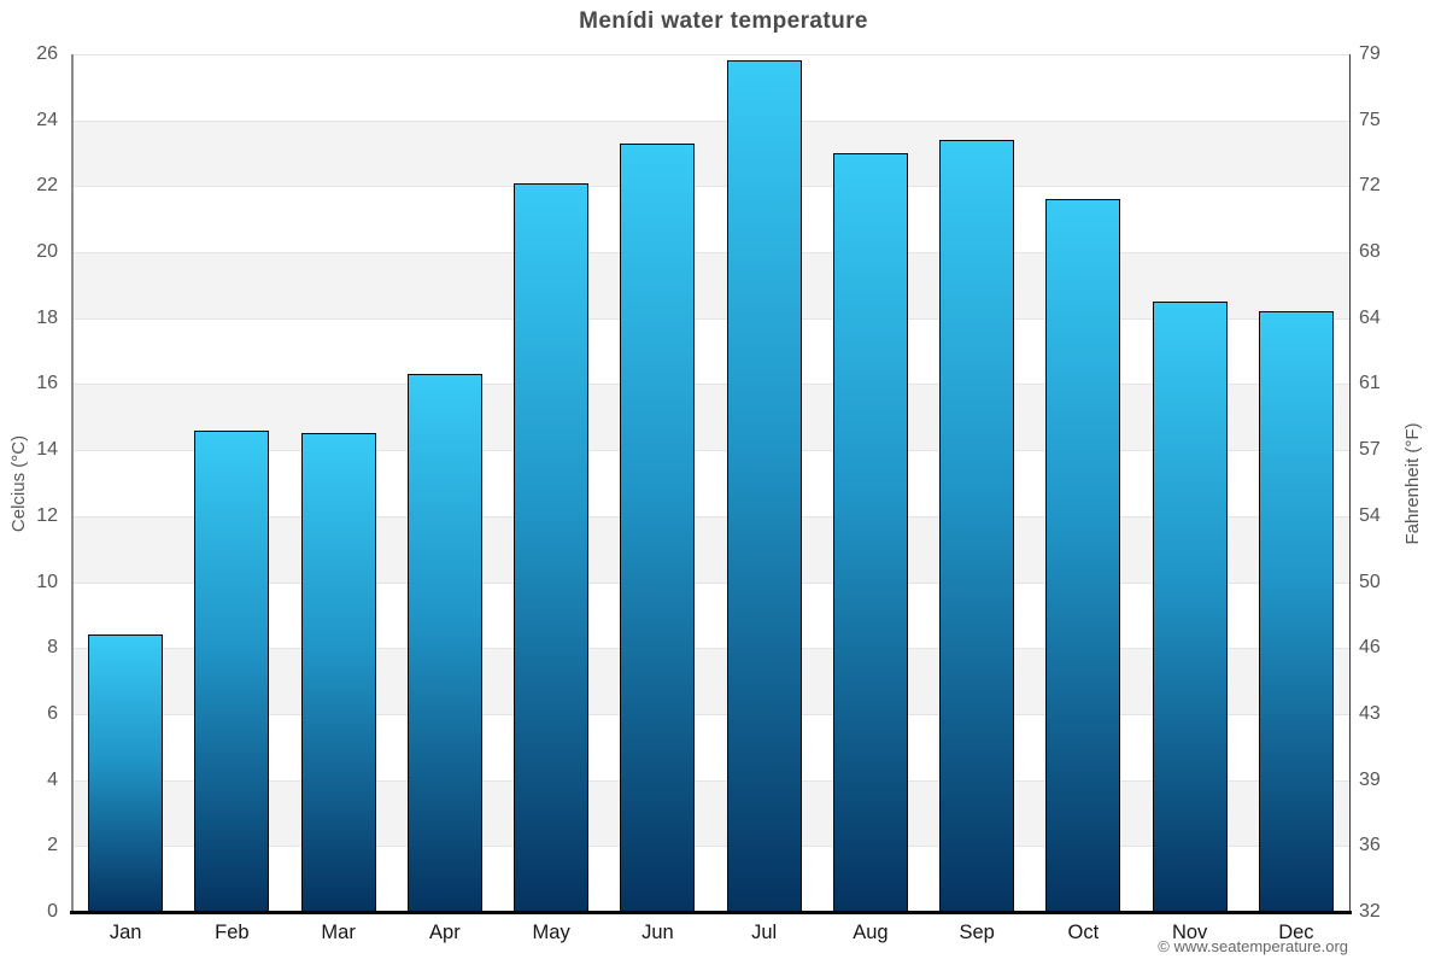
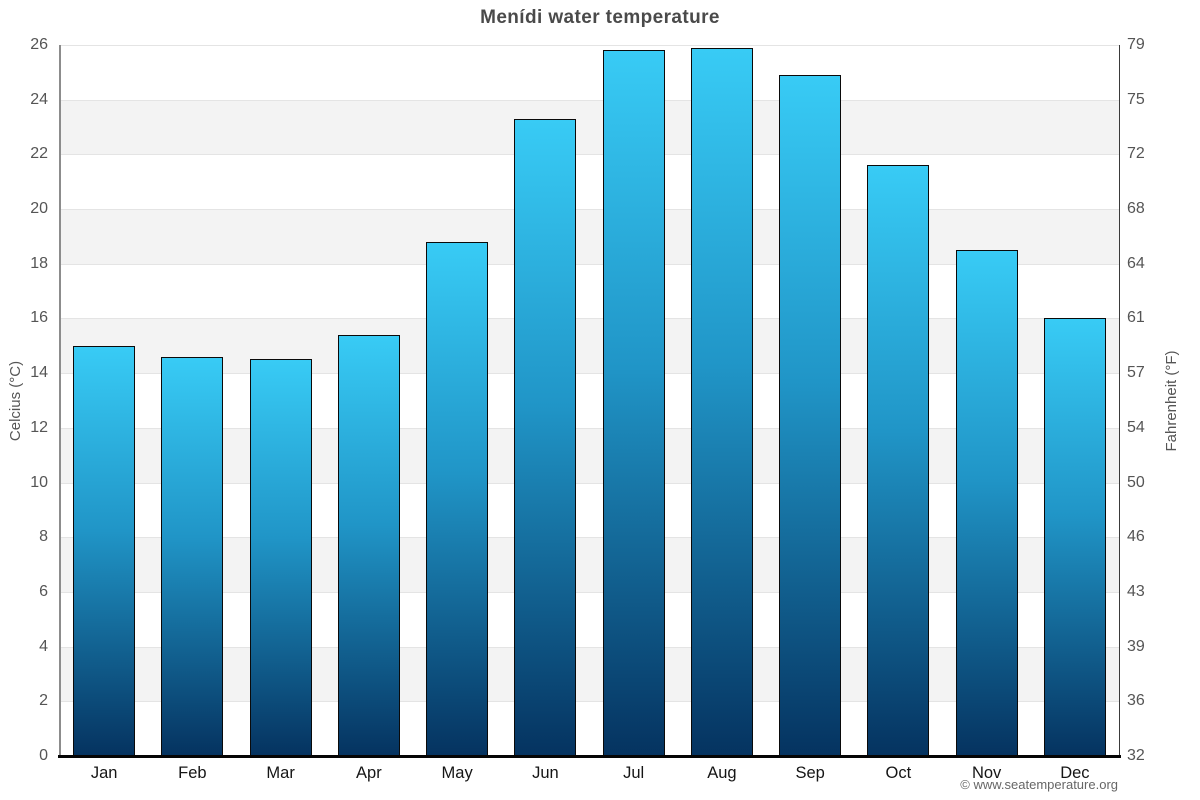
Jan: 8.4 -> 15.0
Apr: 16.3 -> 15.4
May: 22.1 -> 18.8
Aug: 23.0 -> 25.9
Sep: 23.4 -> 24.9
Dec: 18.2 -> 16.0
